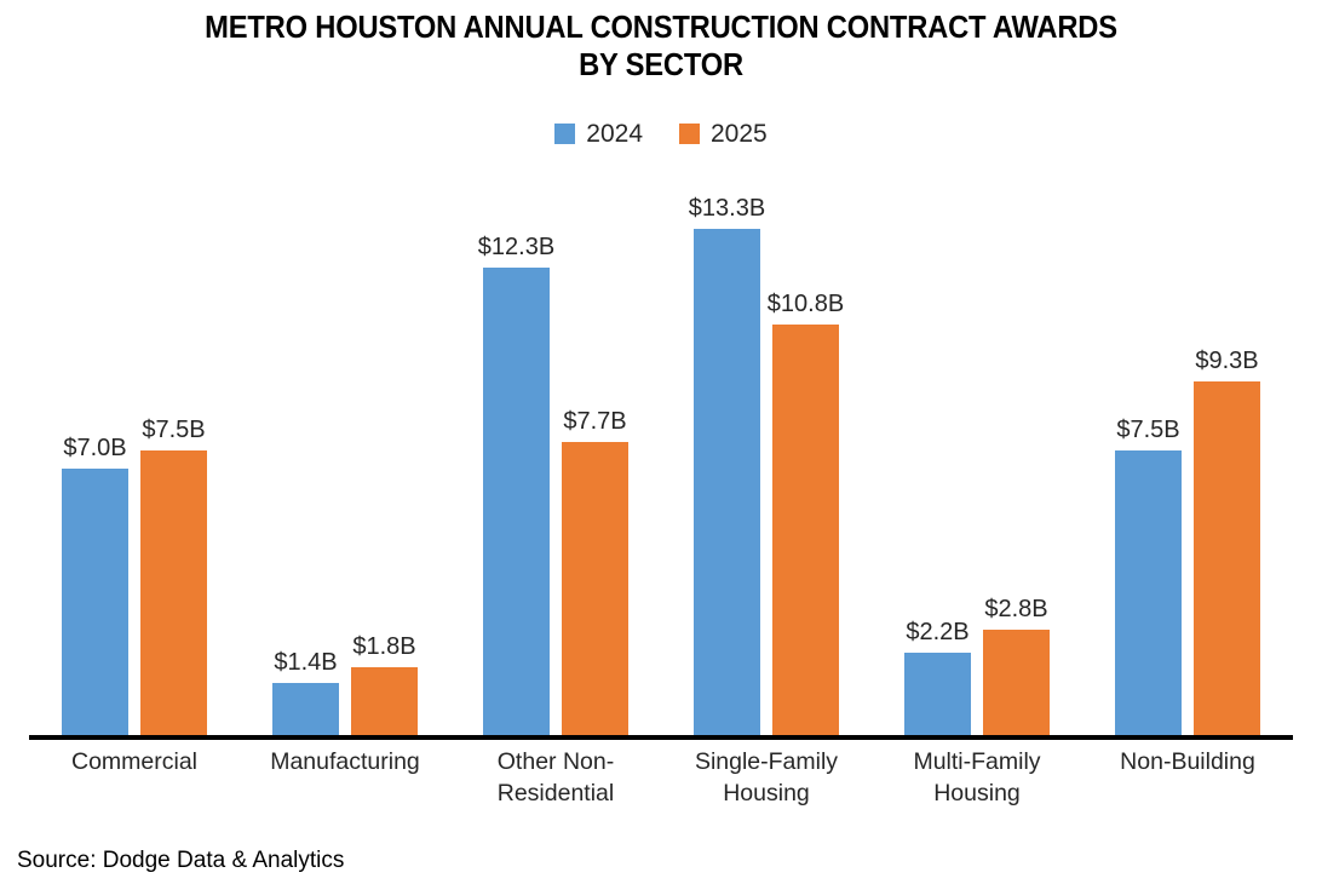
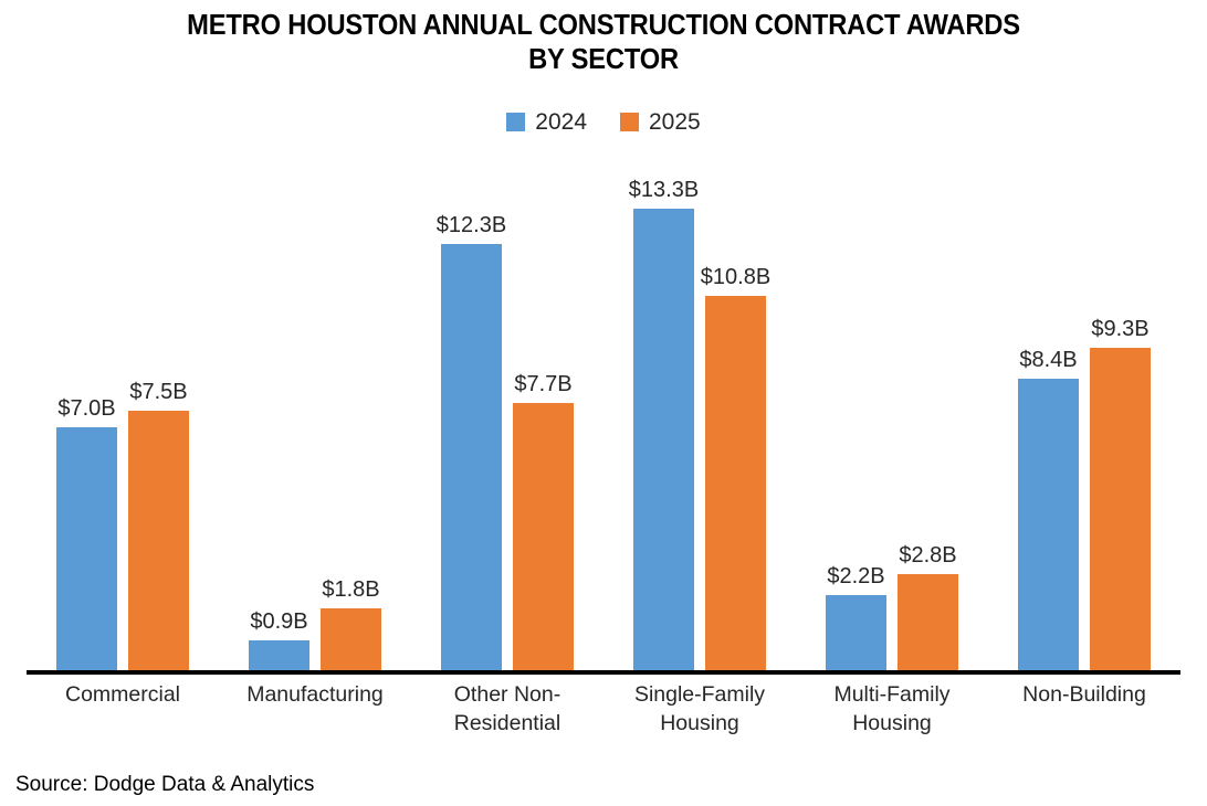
2024/Manufacturing: $1.4B -> $0.9B
2024/Non-Building: $7.5B -> $8.4B
